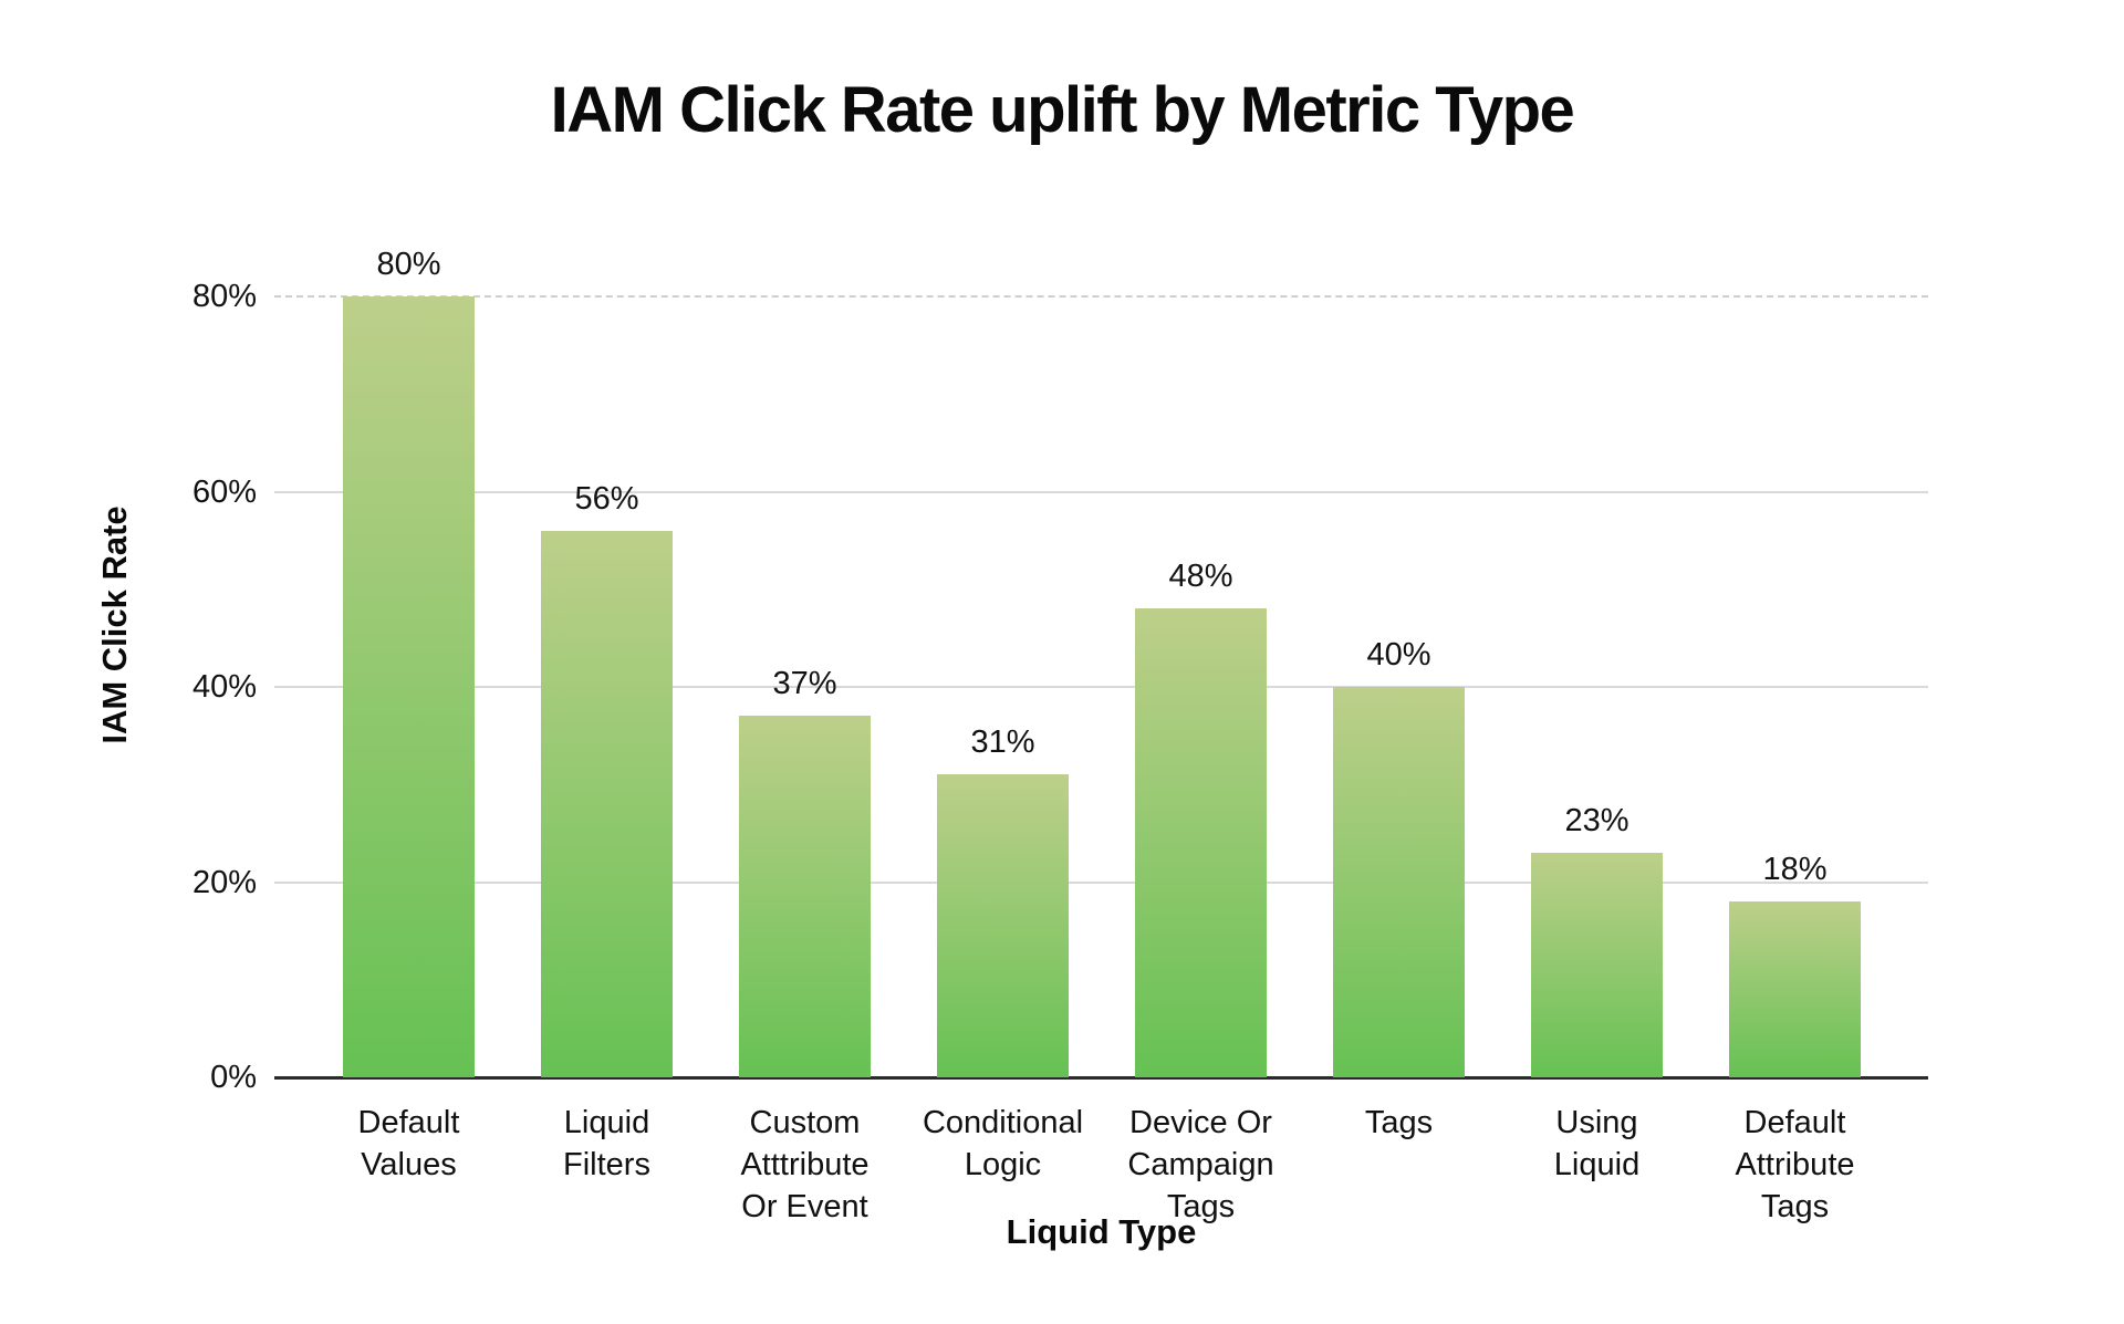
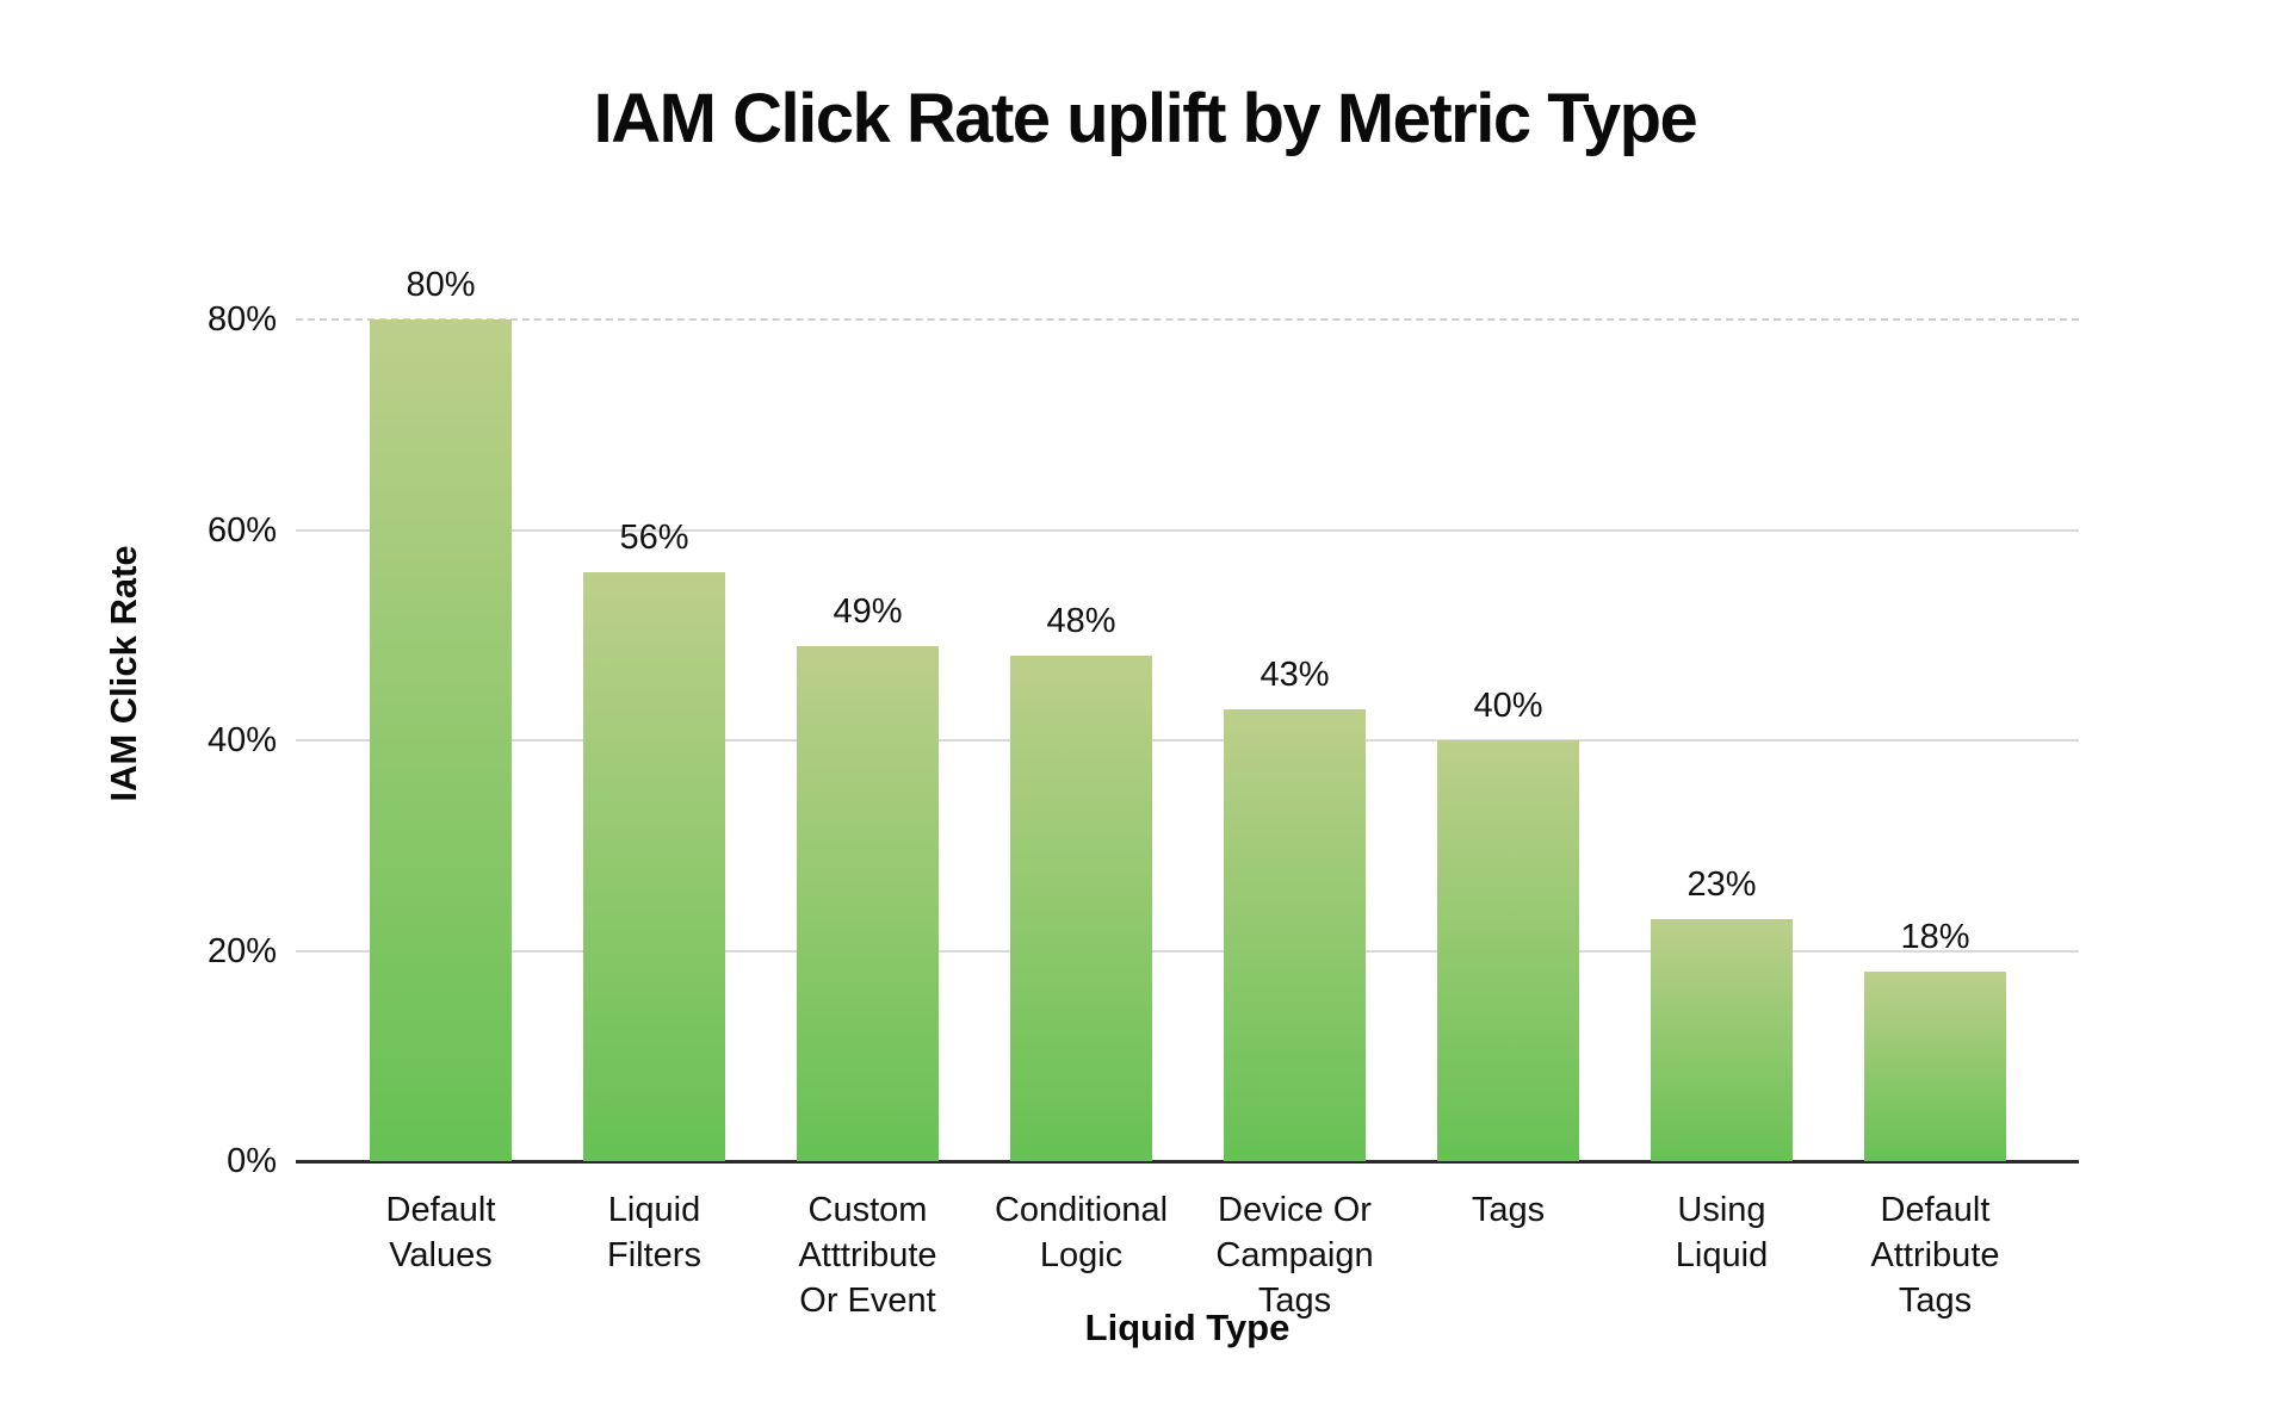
Custom Atttribute Or Event: 37% -> 49%
Conditional Logic: 31% -> 48%
Device Or Campaign Tags: 48% -> 43%
